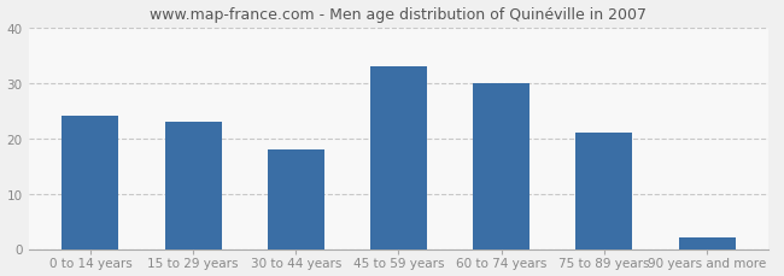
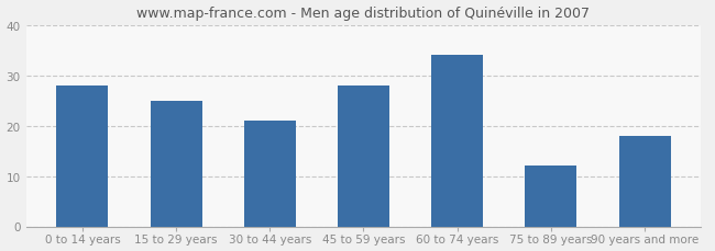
0 to 14 years: 24 -> 28
15 to 29 years: 23 -> 25
30 to 44 years: 18 -> 21
45 to 59 years: 33 -> 28
60 to 74 years: 30 -> 34
75 to 89 years: 21 -> 12
90 years and more: 2 -> 18
